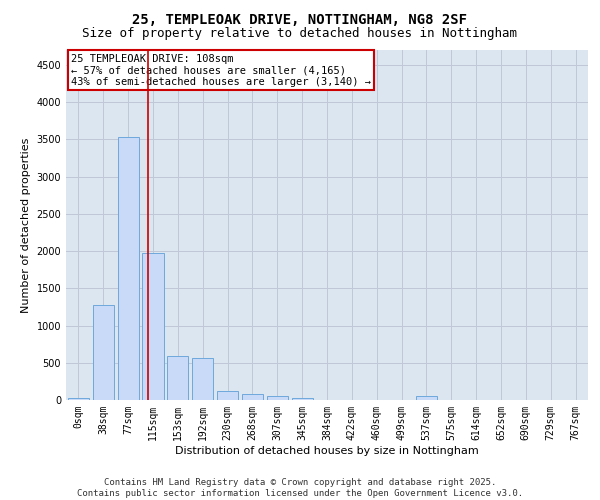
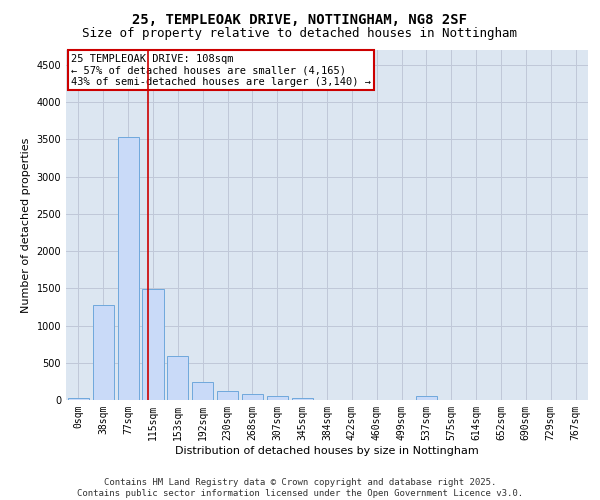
115sqm: 1980 -> 1490
192sqm: 560 -> 240
